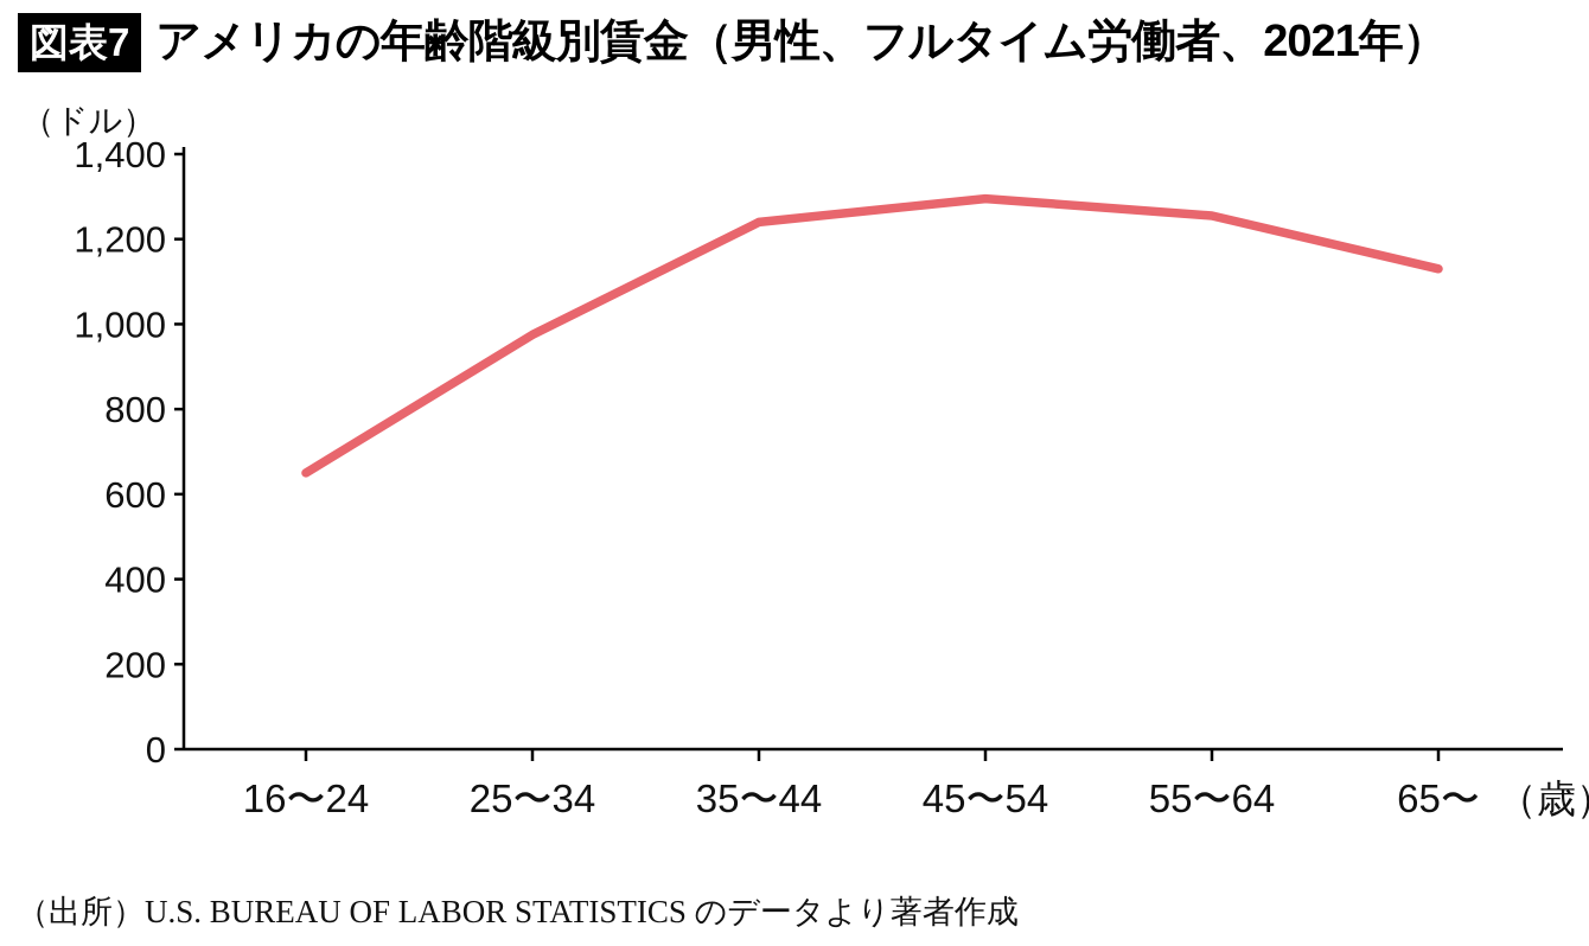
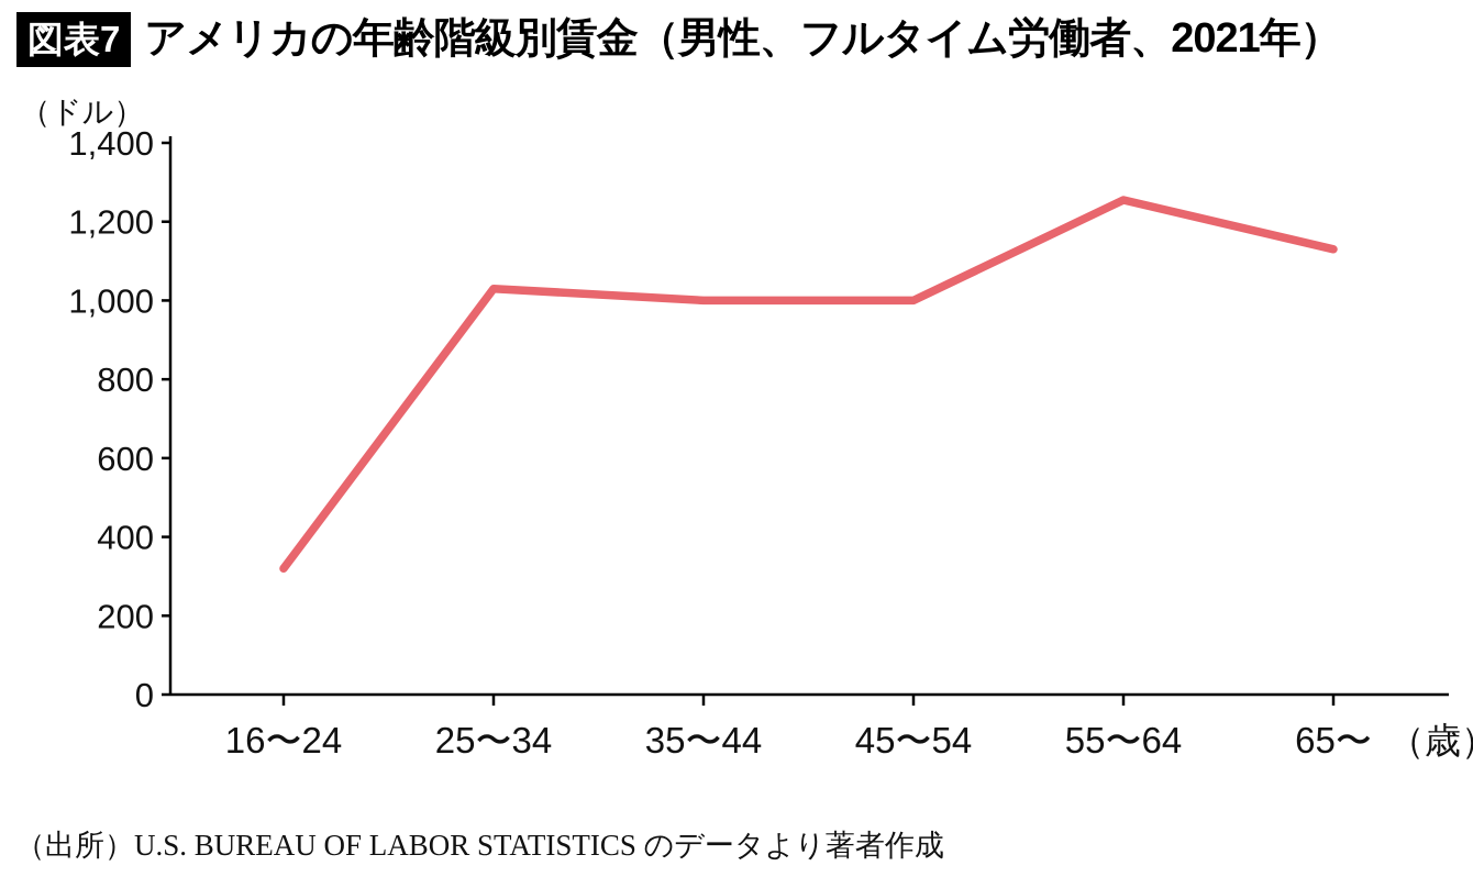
16〜24: 650 -> 320
25〜34: 980 -> 1030
35〜44: 1240 -> 1000
45〜54: 1300 -> 1000
